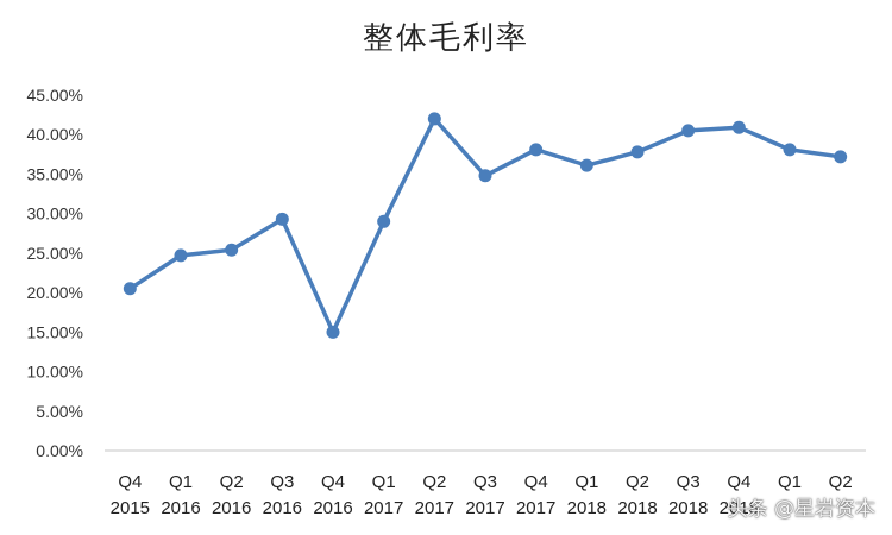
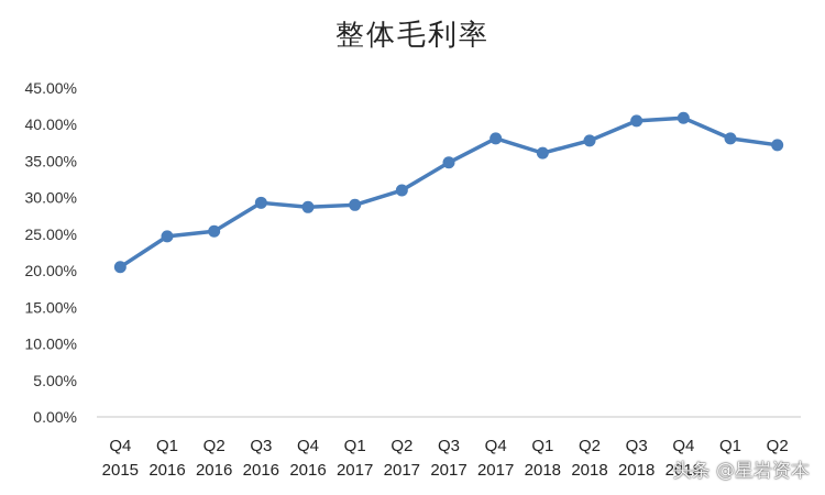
Q4 2016: 15% -> 29%
Q2 2017: 42% -> 31%
